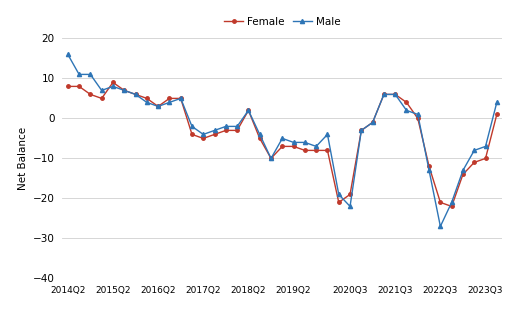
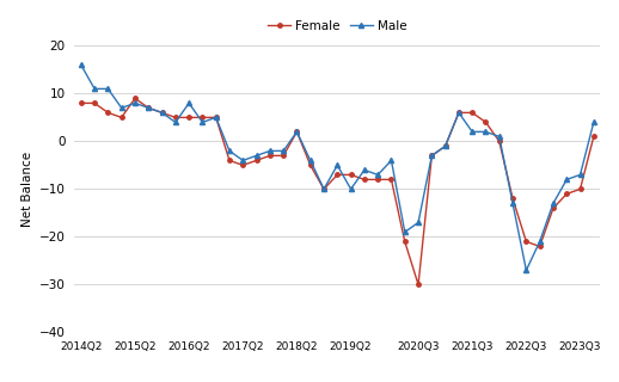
Female/2016Q2: 3 -> 5
Male/2016Q2: 3 -> 8
Male/2019Q2: -6 -> -10
Female/2020Q3: -19 -> -30
Male/2020Q3: -22 -> -17
Male/2021Q3: 6 -> 2
